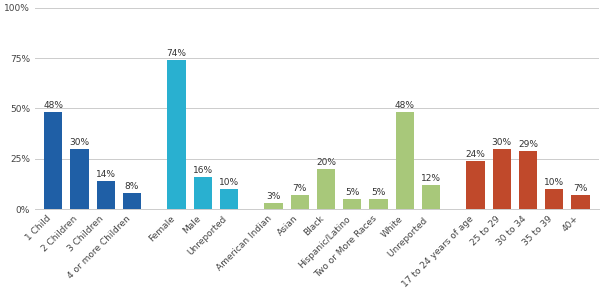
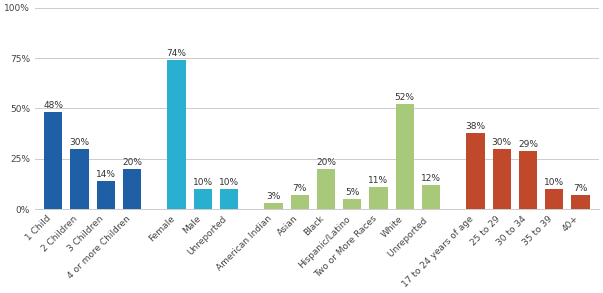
4 or more Children: 8% -> 20%
Male: 16% -> 10%
Two or More Races: 5% -> 11%
White: 48% -> 52%
17 to 24 years of age: 24% -> 38%
